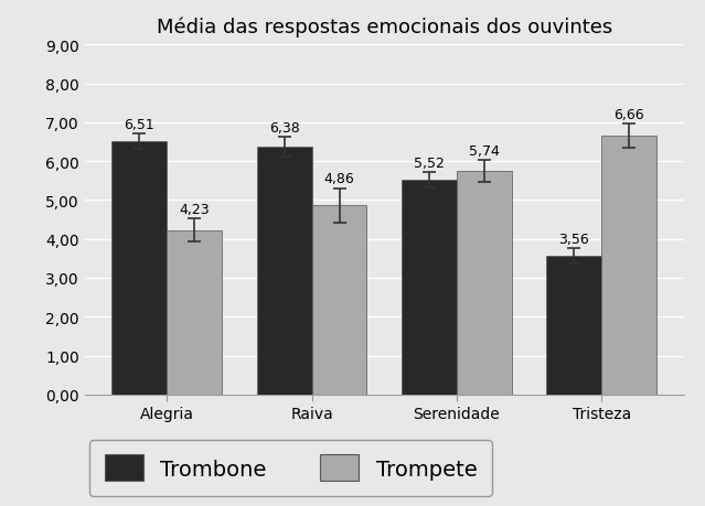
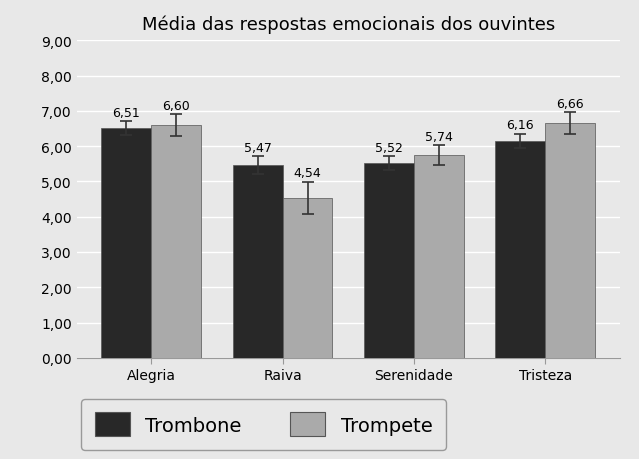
Trompete/Alegria: 4,23 -> 6,60
Trombone/Raiva: 6,38 -> 5,47
Trompete/Raiva: 4,86 -> 4,54
Trombone/Tristeza: 3,56 -> 6,16
